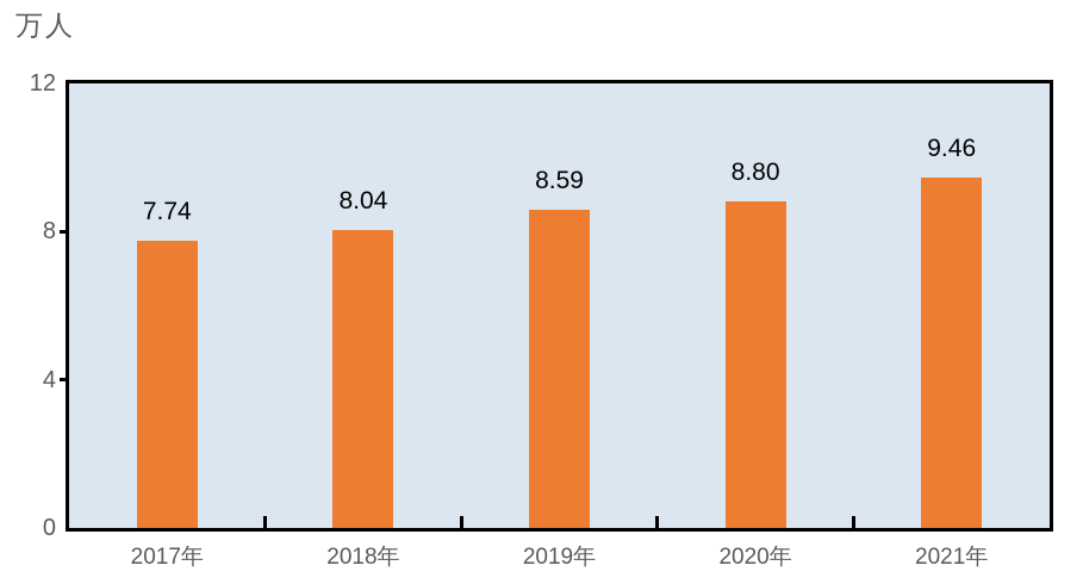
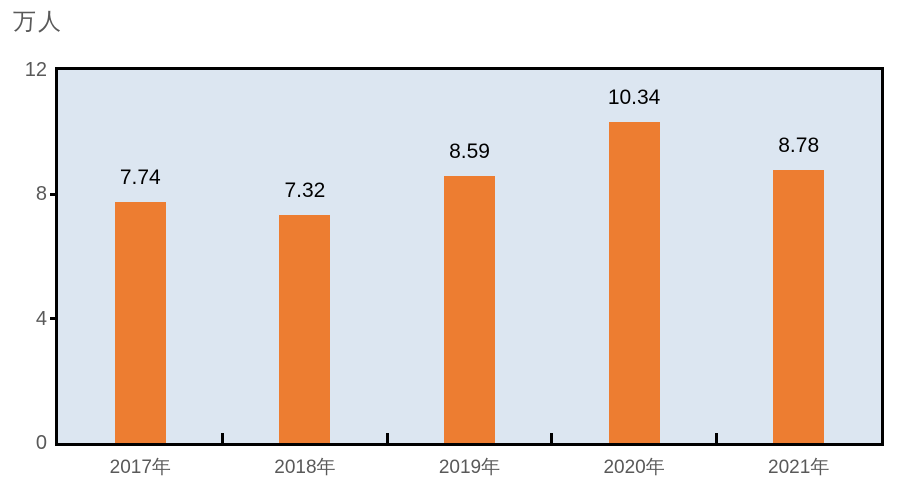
2018年: 8.04 -> 7.32
2020年: 8.80 -> 10.34
2021年: 9.46 -> 8.78
